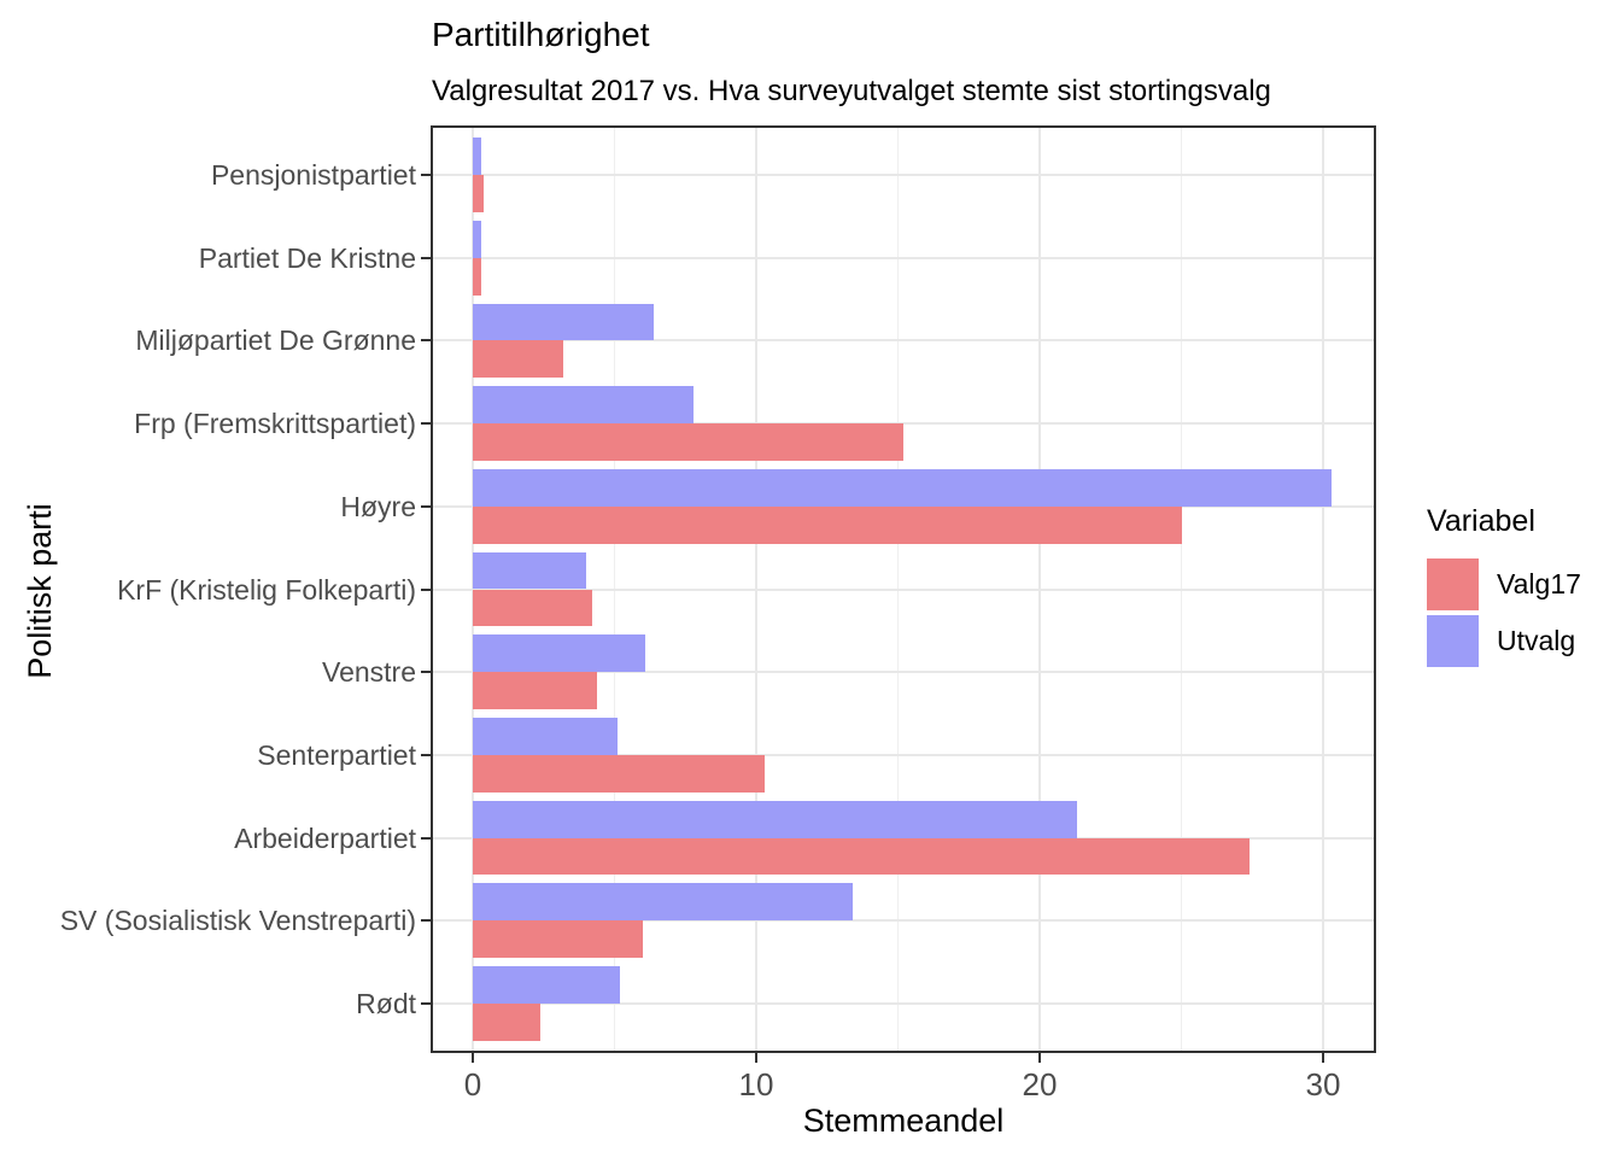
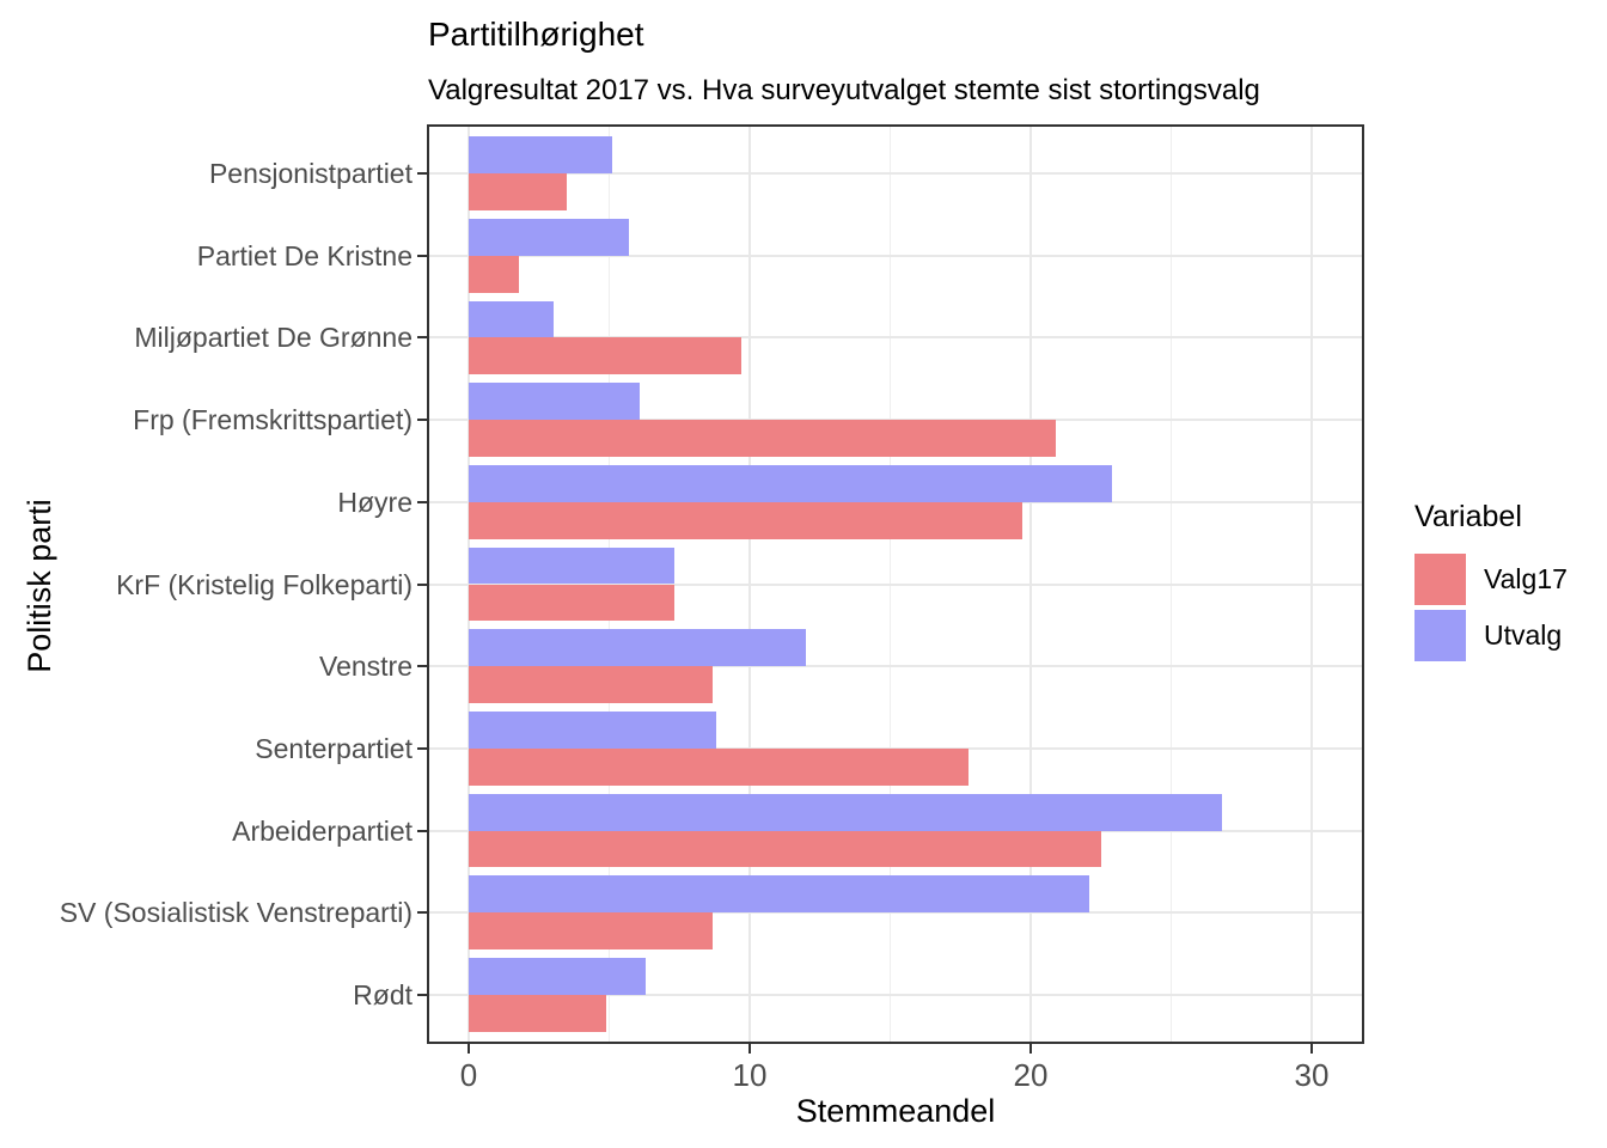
Utvalg/Pensjonistpartiet: 0.3 -> 5.1
Valg17/Pensjonistpartiet: 0.4 -> 3.5
Utvalg/Partiet De Kristne: 0.3 -> 5.7
Valg17/Partiet De Kristne: 0.3 -> 1.8
Utvalg/Miljøpartiet De Grønne: 6.4 -> 3.0
Valg17/Miljøpartiet De Grønne: 3.2 -> 9.7
Utvalg/Frp (Fremskrittspartiet): 7.8 -> 6.1
Valg17/Frp (Fremskrittspartiet): 15.2 -> 20.9
Utvalg/Høyre: 30.3 -> 22.9
Valg17/Høyre: 25.0 -> 19.7
Utvalg/KrF (Kristelig Folkeparti): 4.0 -> 7.3
Valg17/KrF (Kristelig Folkeparti): 4.2 -> 7.3
Utvalg/Venstre: 6.1 -> 12.0
Valg17/Venstre: 4.4 -> 8.7
Utvalg/Senterpartiet: 5.1 -> 8.8
Valg17/Senterpartiet: 10.3 -> 17.8
Utvalg/Arbeiderpartiet: 21.3 -> 26.8
Valg17/Arbeiderpartiet: 27.4 -> 22.5
Utvalg/SV (Sosialistisk Venstreparti): 13.4 -> 22.1
Valg17/SV (Sosialistisk Venstreparti): 6.0 -> 8.7
Utvalg/Rødt: 5.2 -> 6.3
Valg17/Rødt: 2.4 -> 4.9
